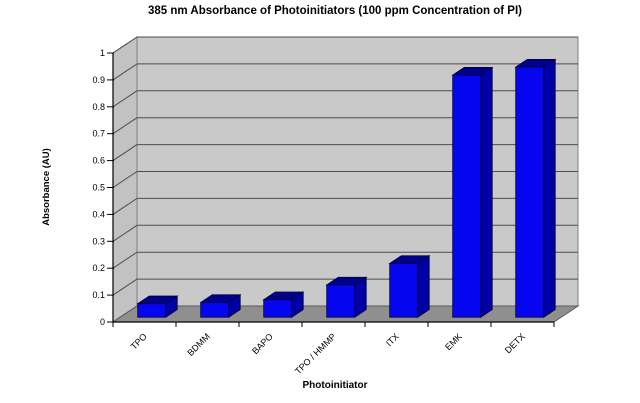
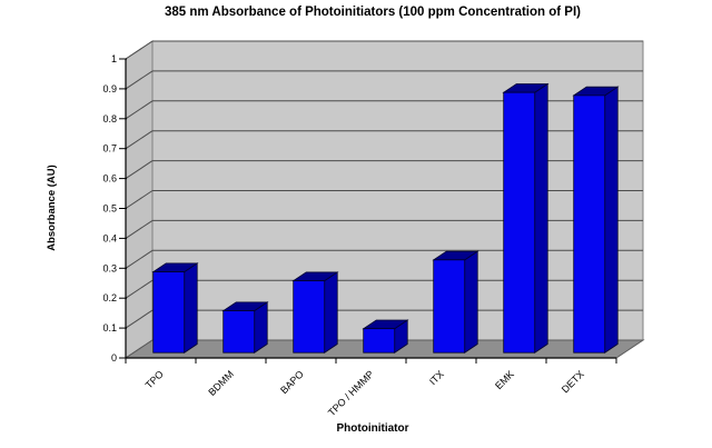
TPO: 0.05 -> 0.27
BDMM: 0.06 -> 0.14
BAPO: 0.07 -> 0.24
TPO / HMMP: 0.12 -> 0.08
ITX: 0.20 -> 0.31
EMK: 0.90 -> 0.87
DETX: 0.93 -> 0.86
